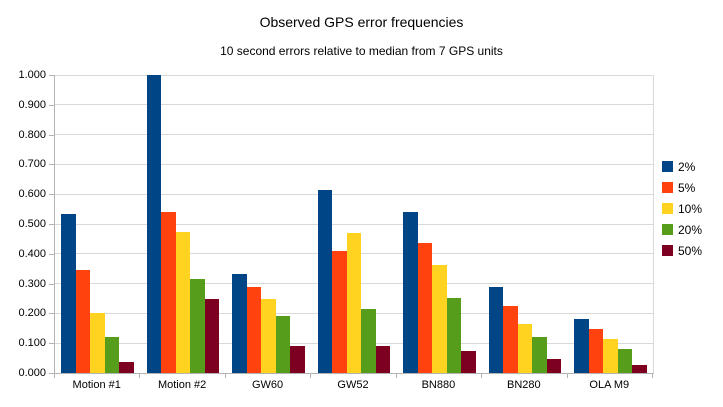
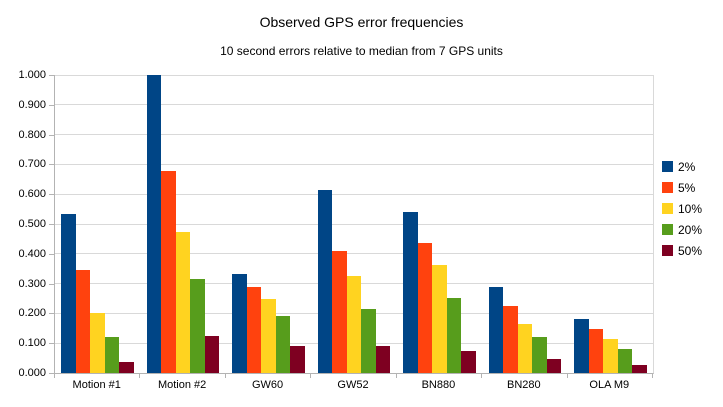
5%/Motion #2: 0.54 -> 0.68
50%/Motion #2: 0.25 -> 0.12
10%/GW52: 0.47 -> 0.33
